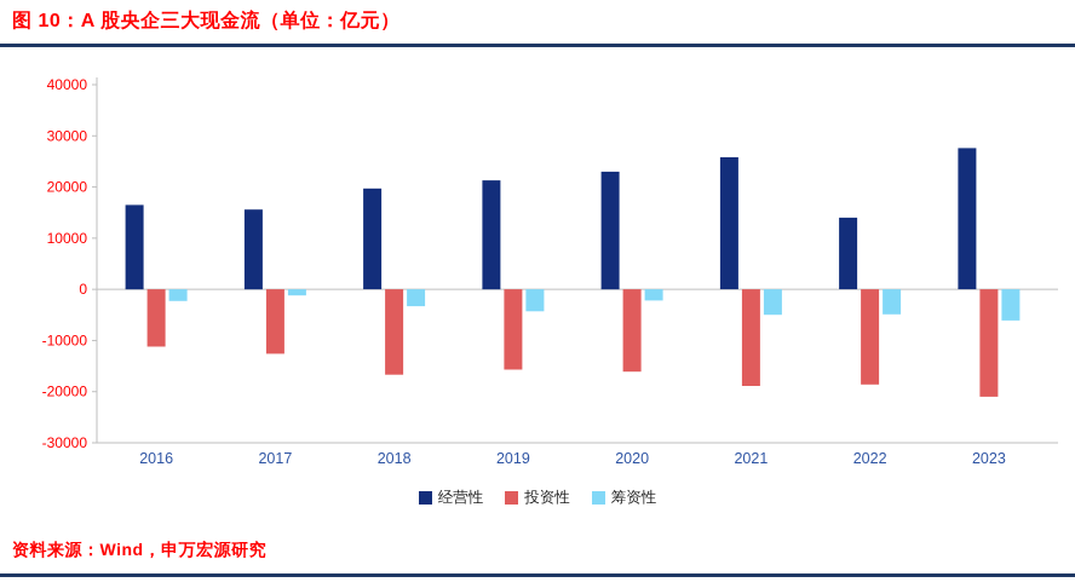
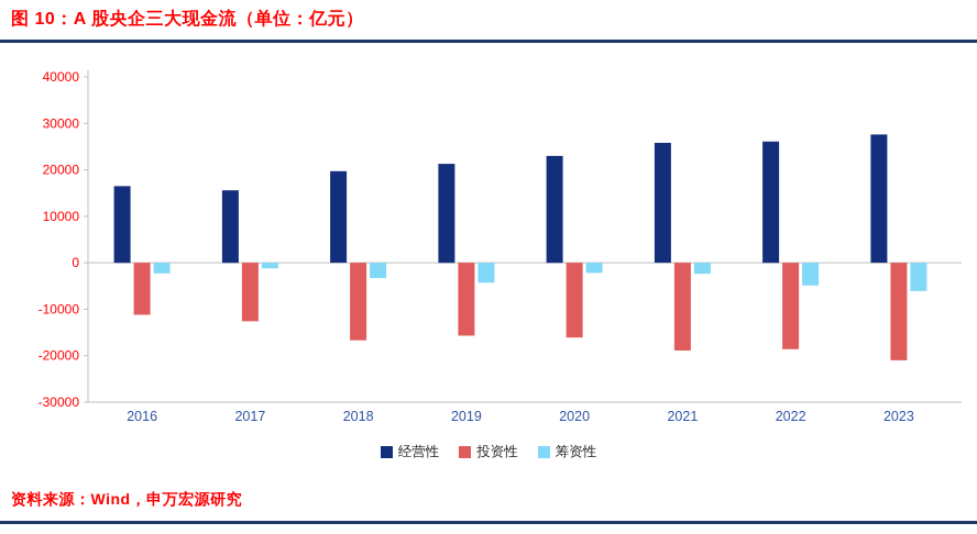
筹资性/2021: -5000 -> -2000
经营性/2022: 14000 -> 26000
